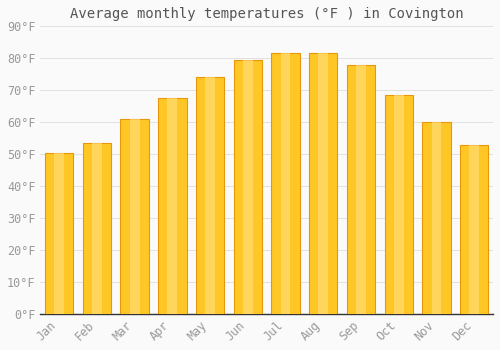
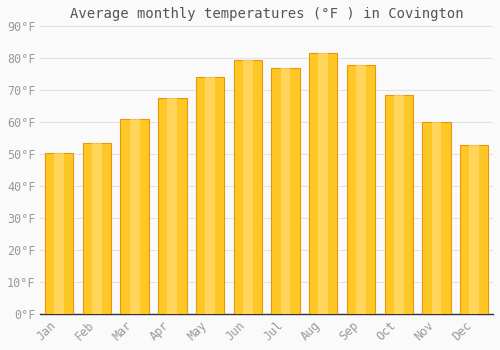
Jul: 81.5°F -> 77.0°F
